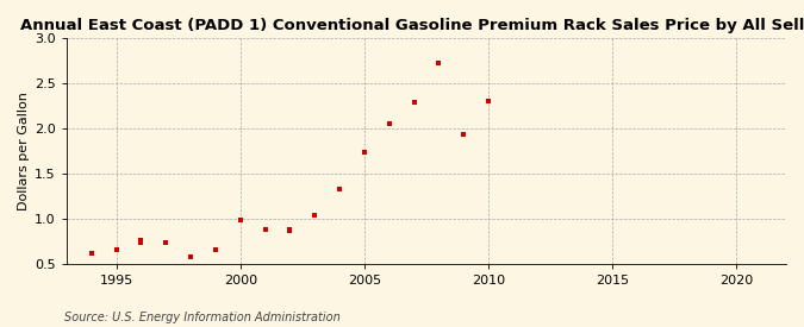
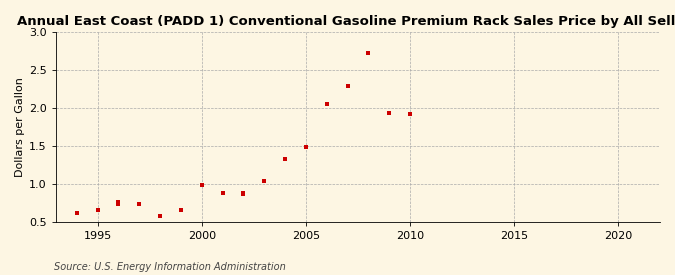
2005: 1.74 -> 1.48
2010: 2.30 -> 1.92
